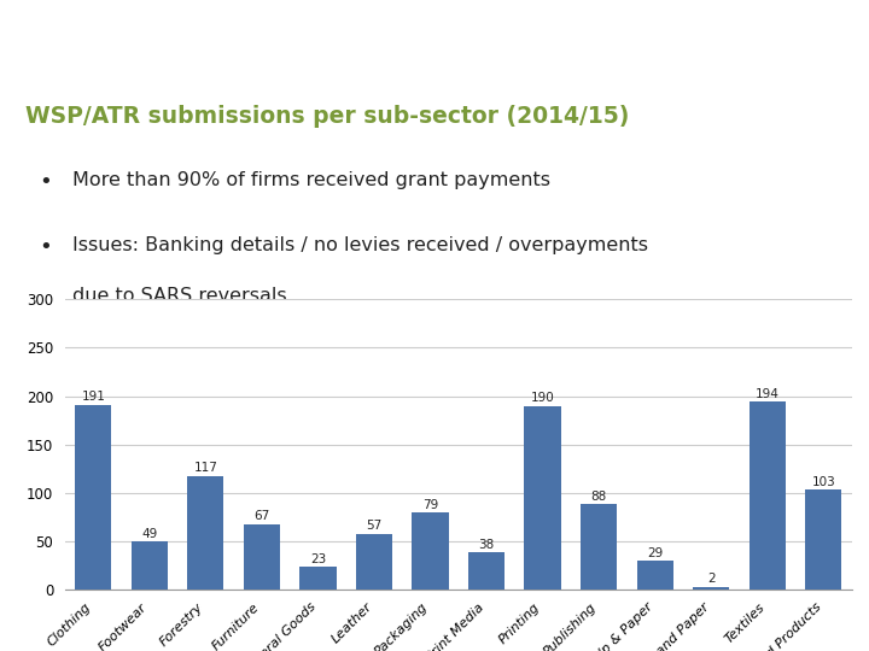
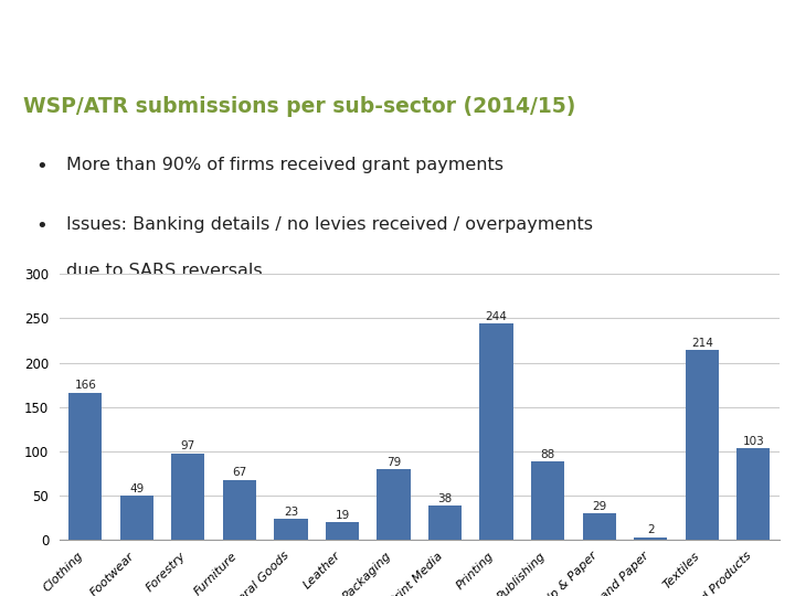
Clothing: 191 -> 166
Forestry: 117 -> 97
Leather: 57 -> 19
Printing: 190 -> 244
Textiles: 194 -> 214
